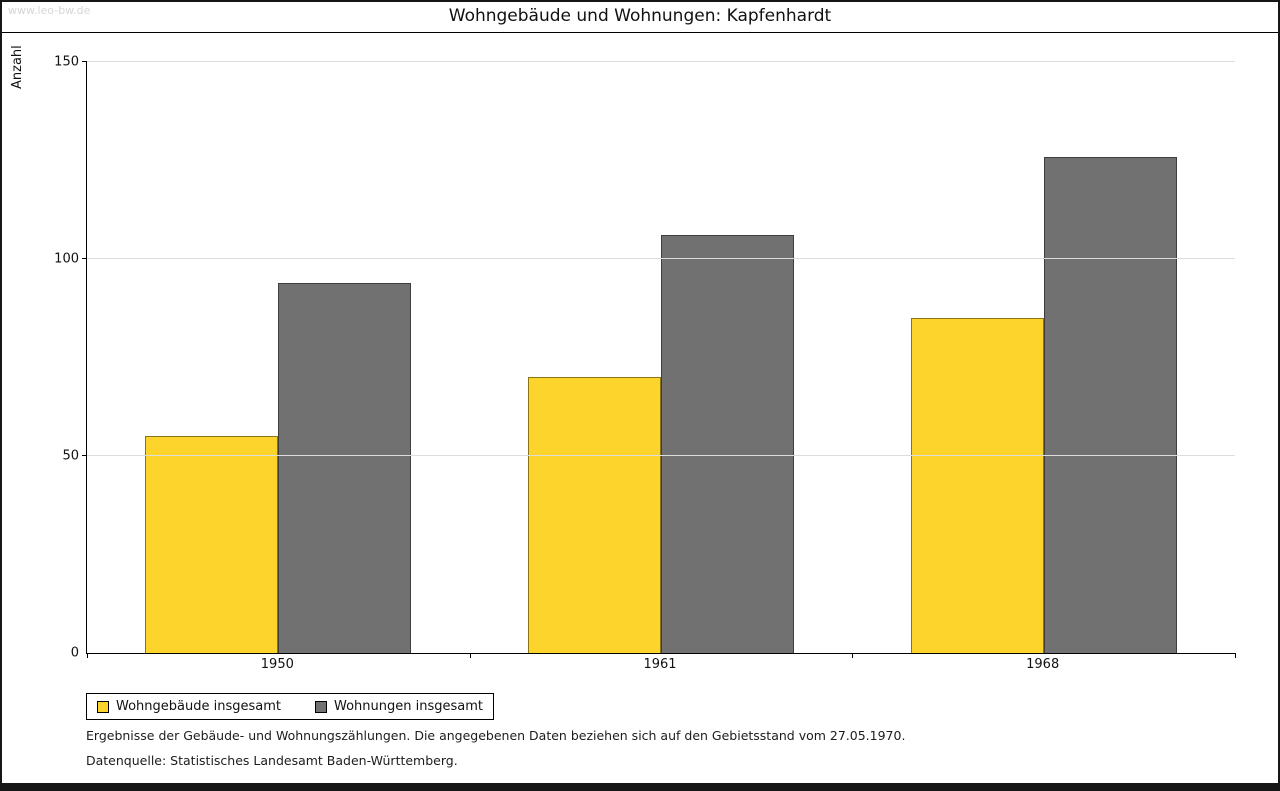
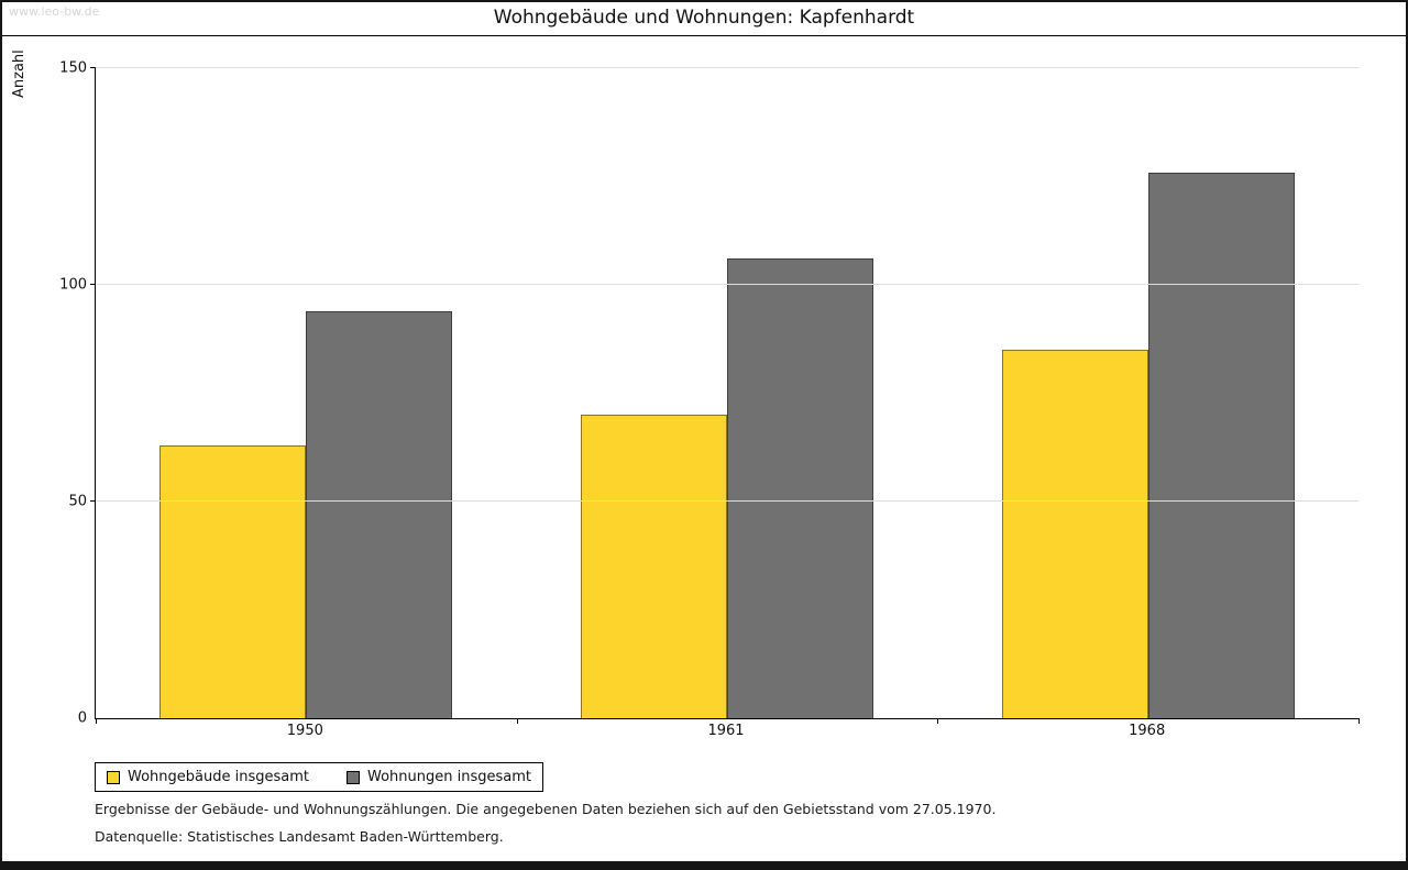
Wohngebäude insgesamt/1950: 55 -> 63
